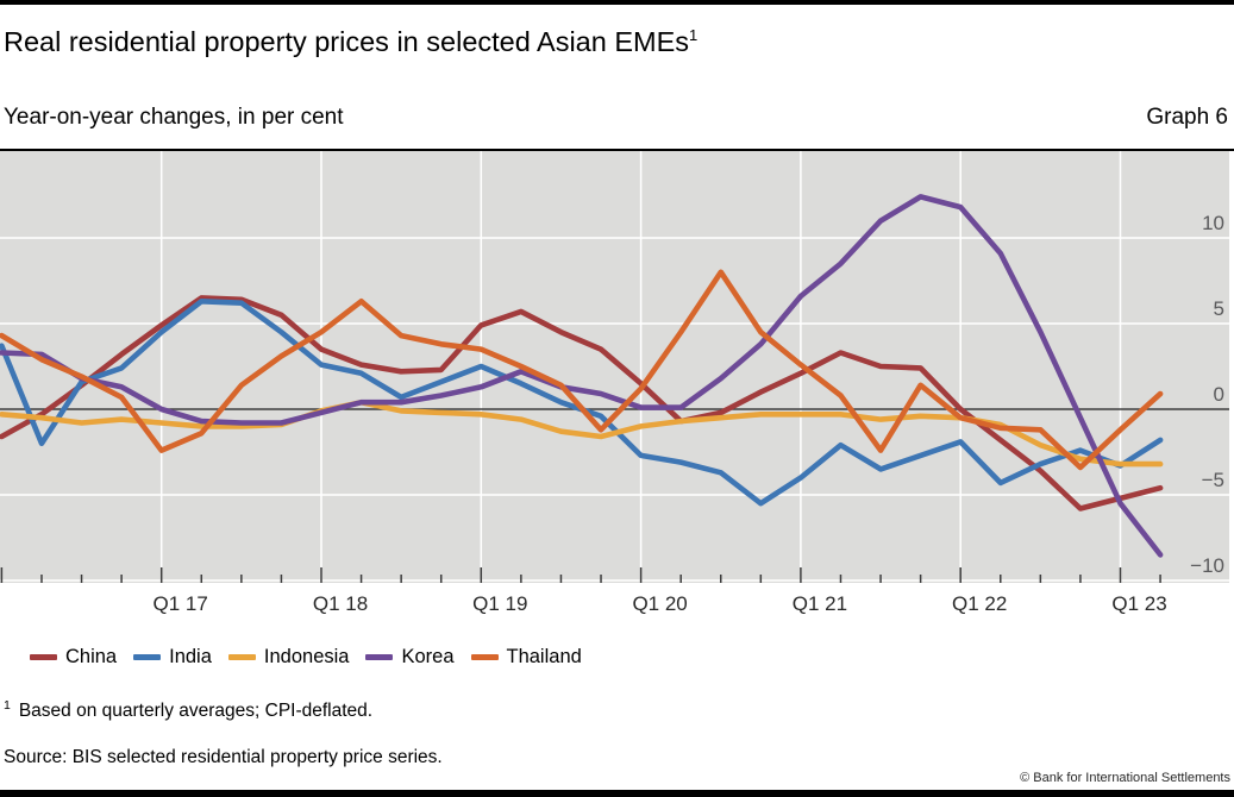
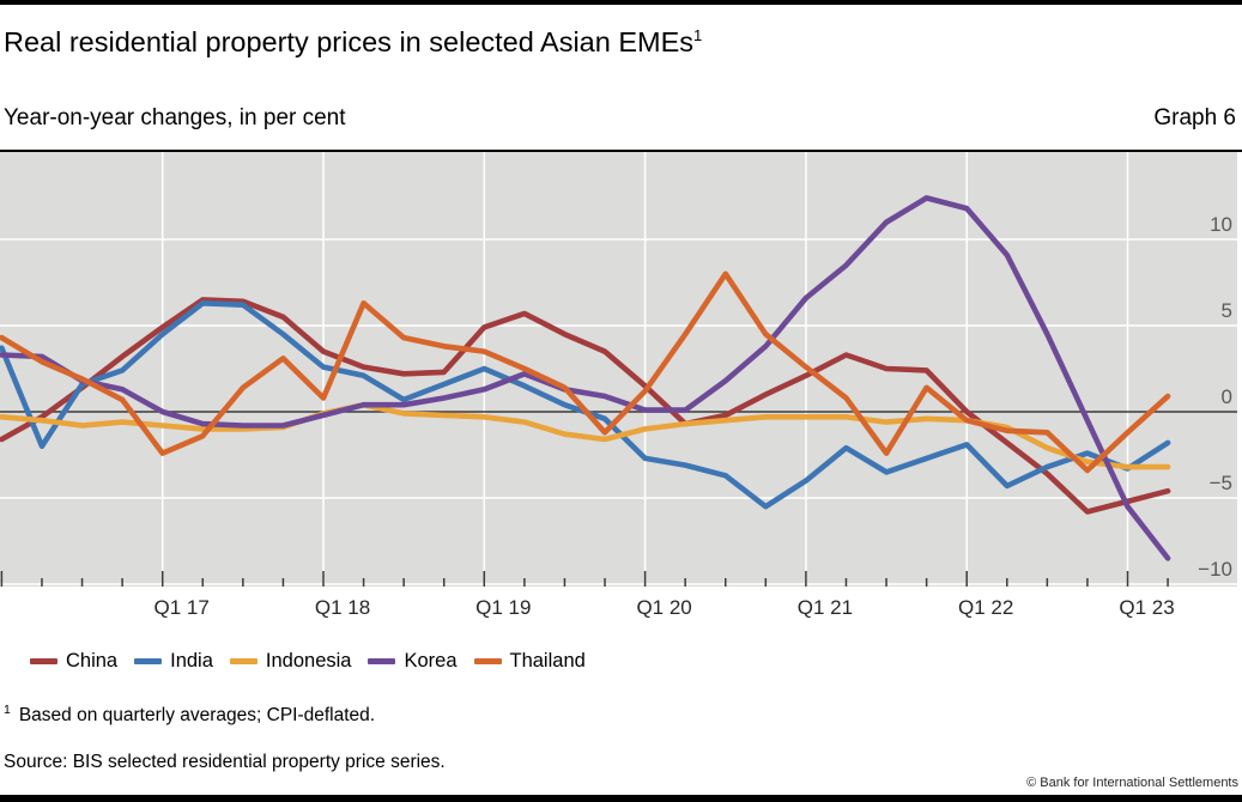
Thailand/Q1 18: 4.5 -> 0.8
